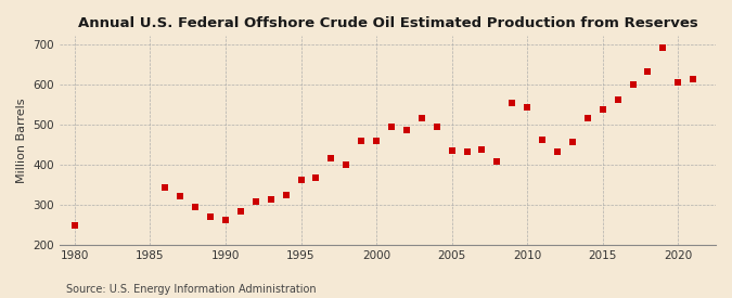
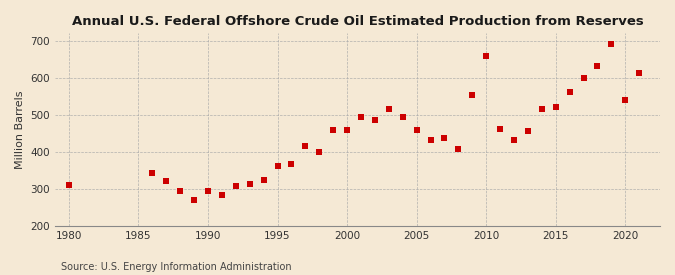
1980: 248 -> 310
1990: 262 -> 295
2005: 435 -> 460
2010: 542 -> 660
2015: 538 -> 520
2020: 605 -> 540
